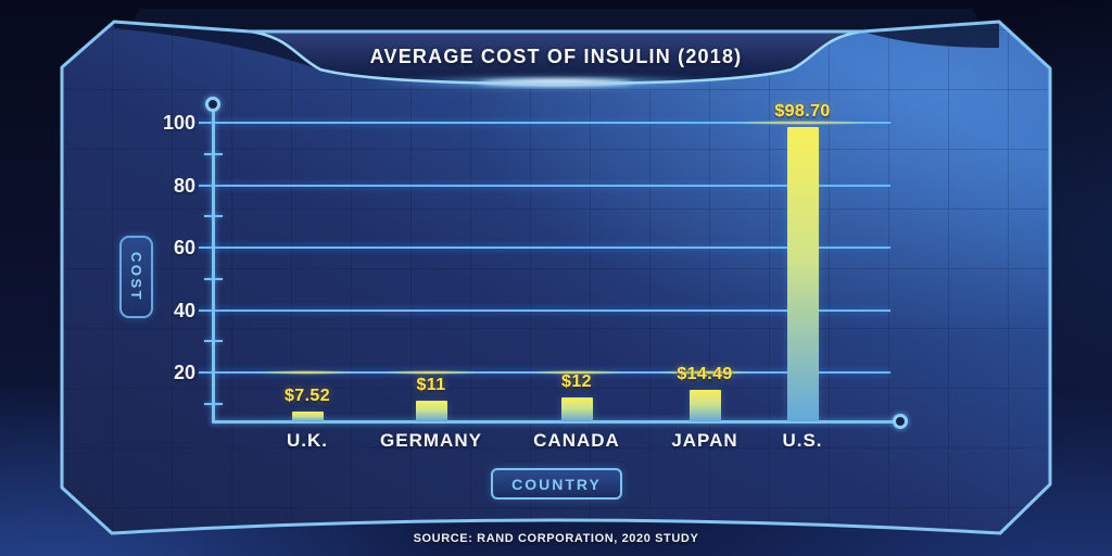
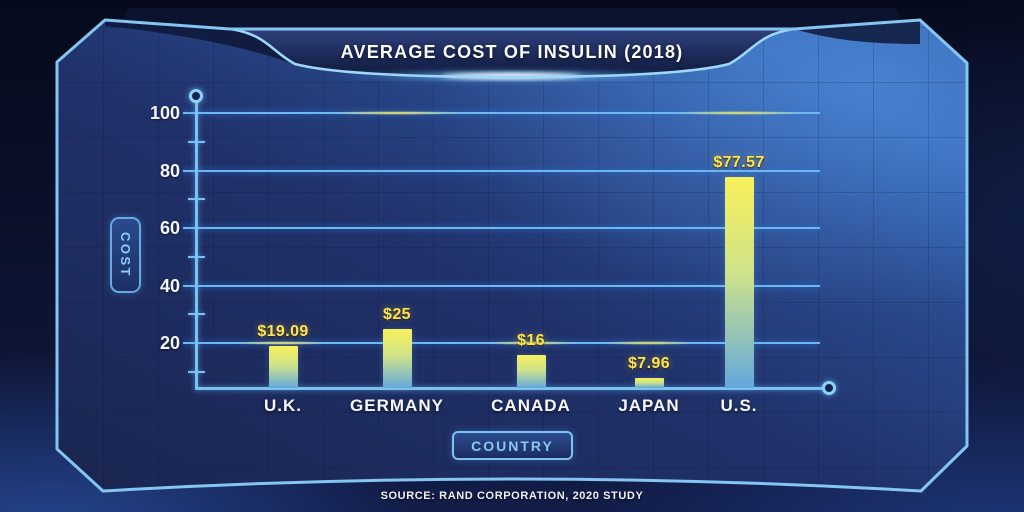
U.K.: $7.52 -> $19.09
GERMANY: $11 -> $25
CANADA: $12 -> $16
JAPAN: $14.49 -> $7.96
U.S.: $98.70 -> $77.57
